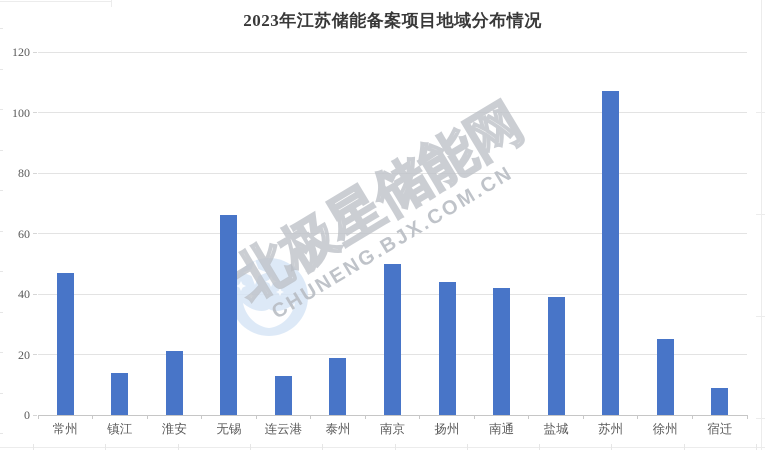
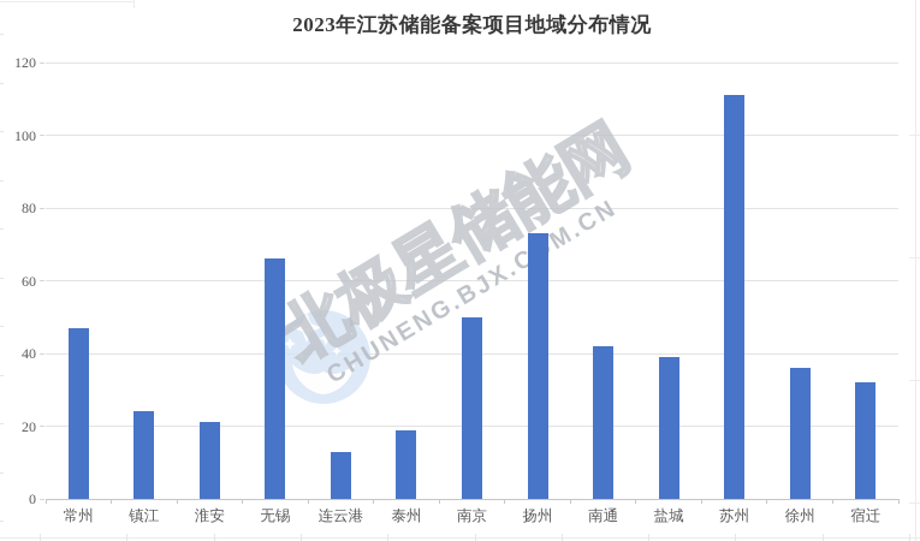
镇江: 14 -> 24
扬州: 44 -> 73
苏州: 107 -> 111
徐州: 25 -> 36
宿迁: 9 -> 32
